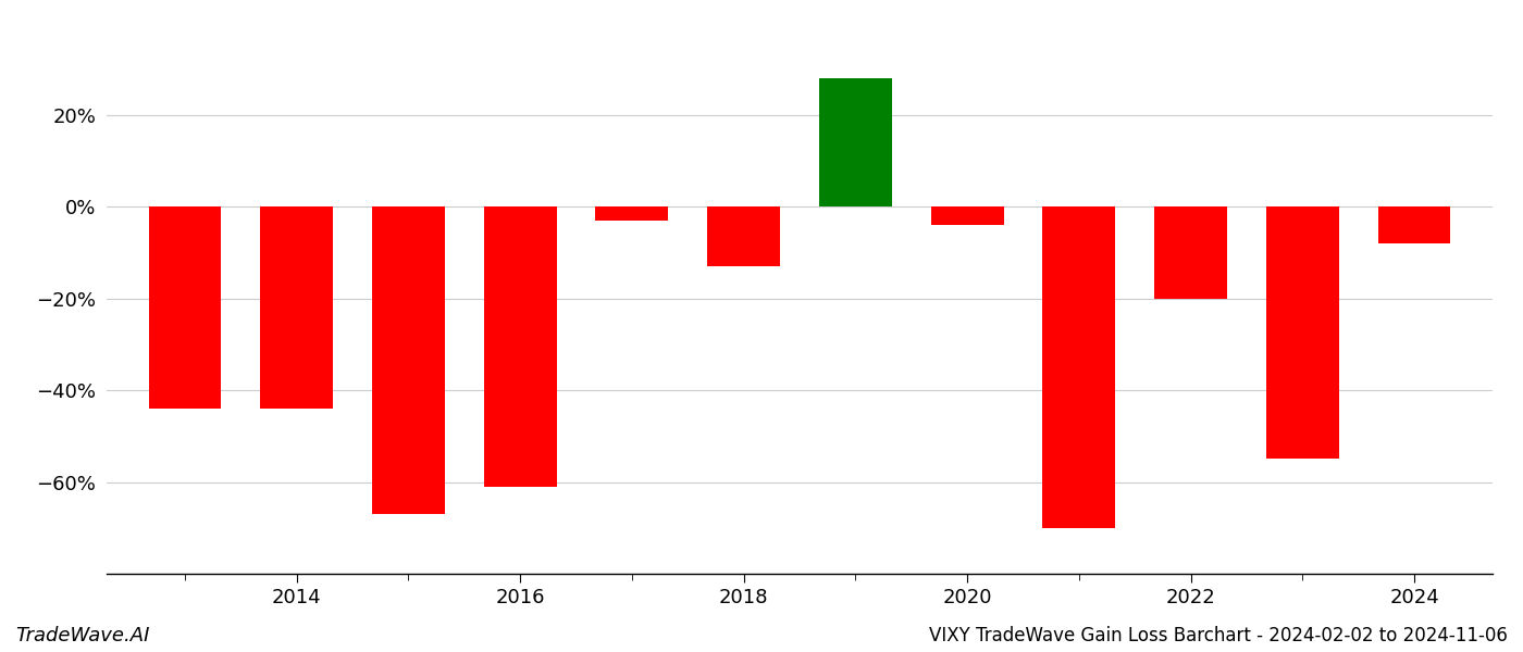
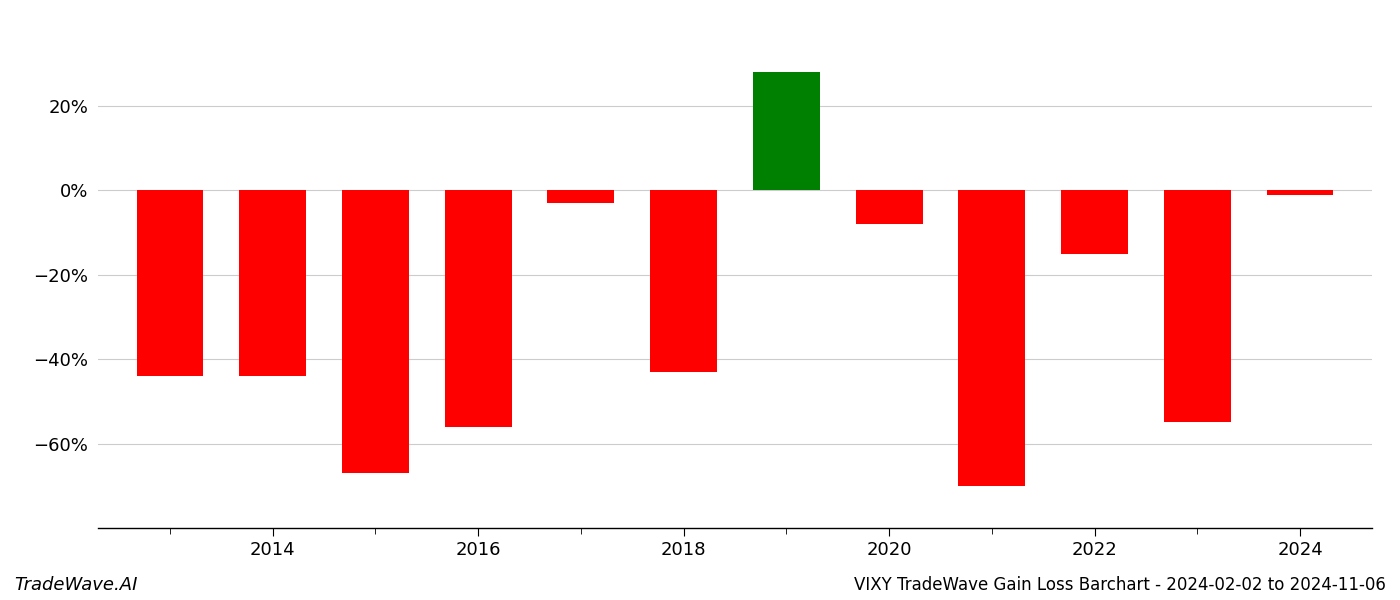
2016: -61% -> -56%
2018: -13% -> -43%
2020: -4% -> -8%
2022: -20% -> -15%
2024: -8% -> -1%
